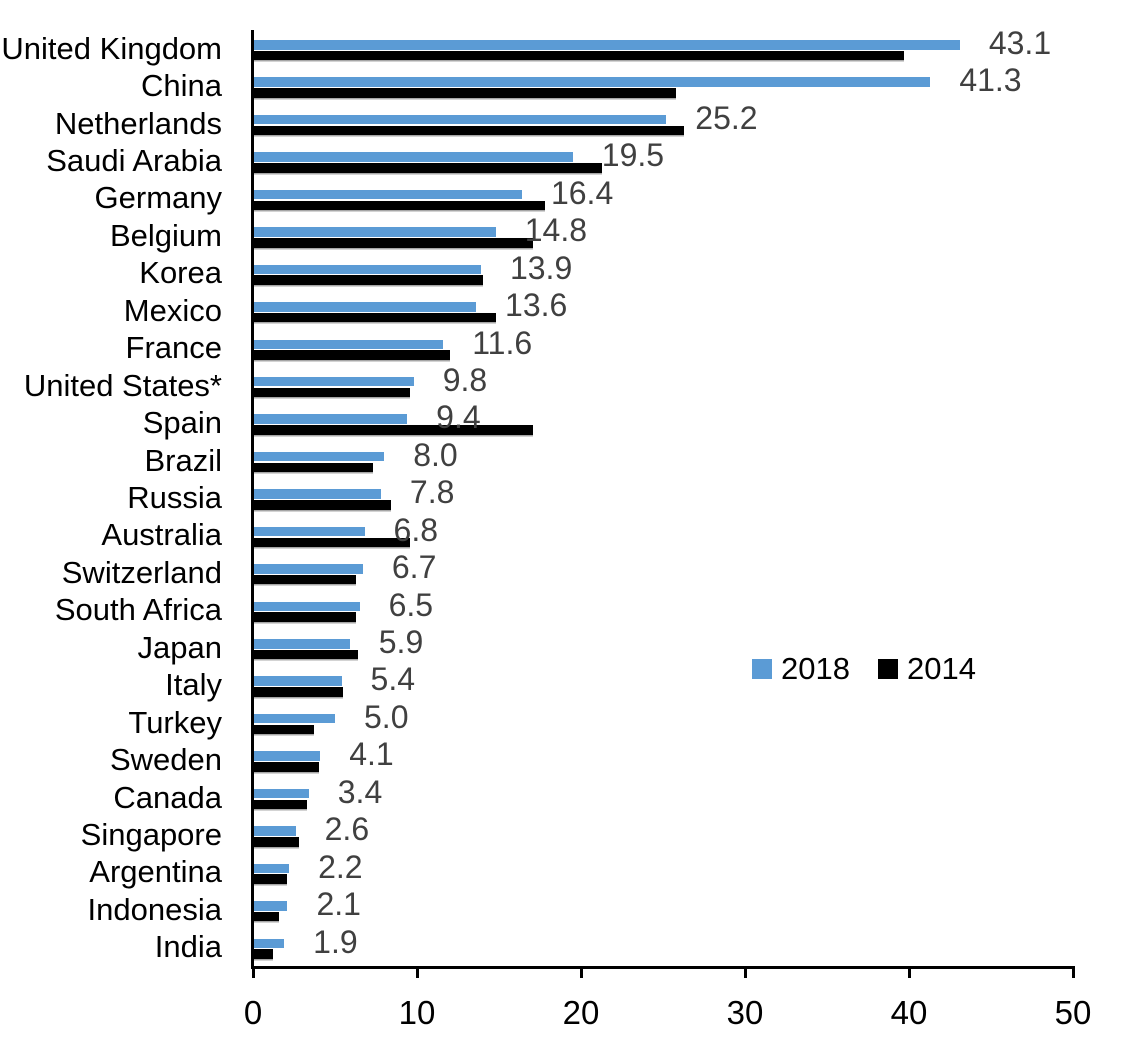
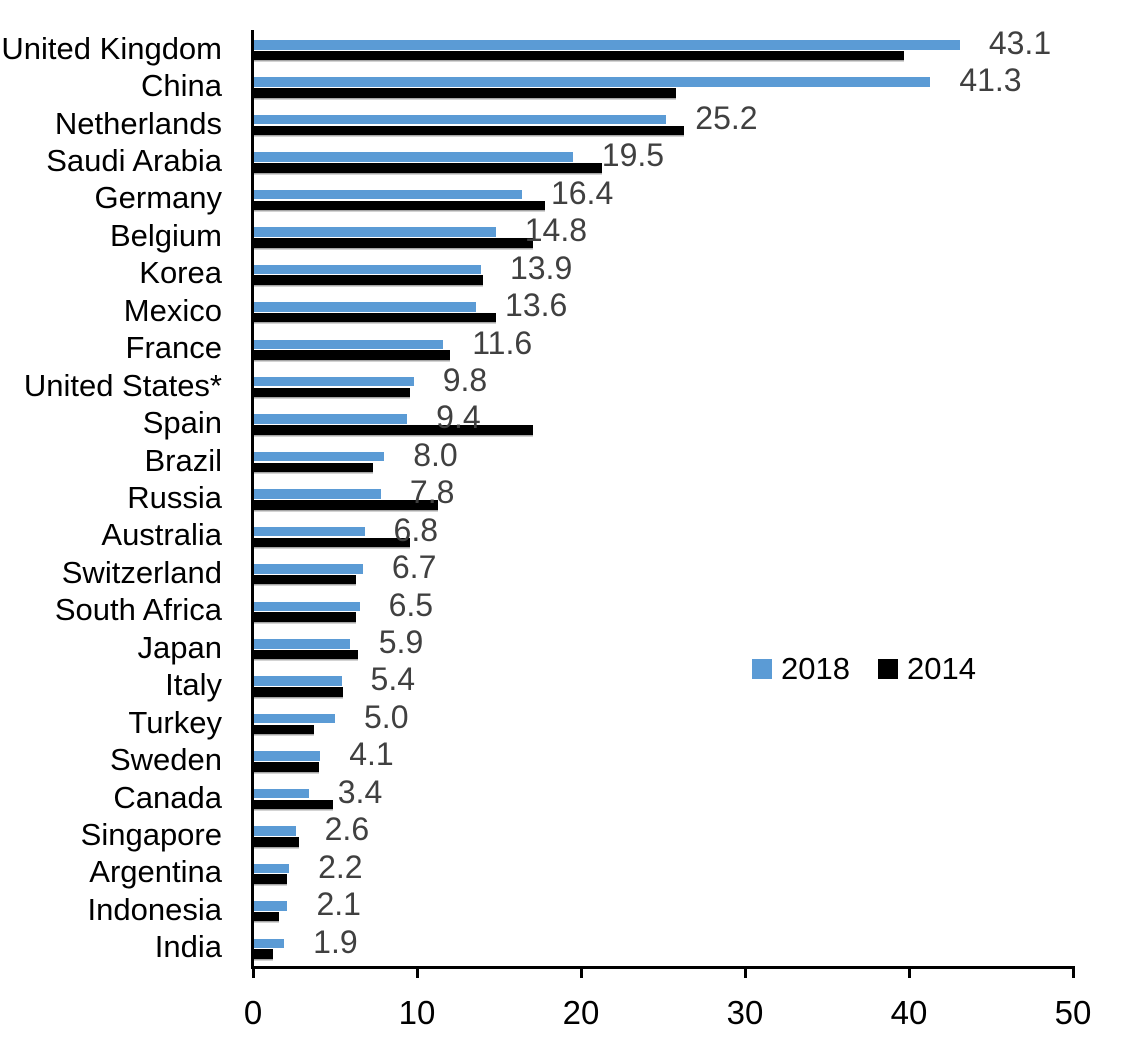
2014/Russia: 8.4 -> 11.3
2014/Canada: 3.3 -> 4.9
